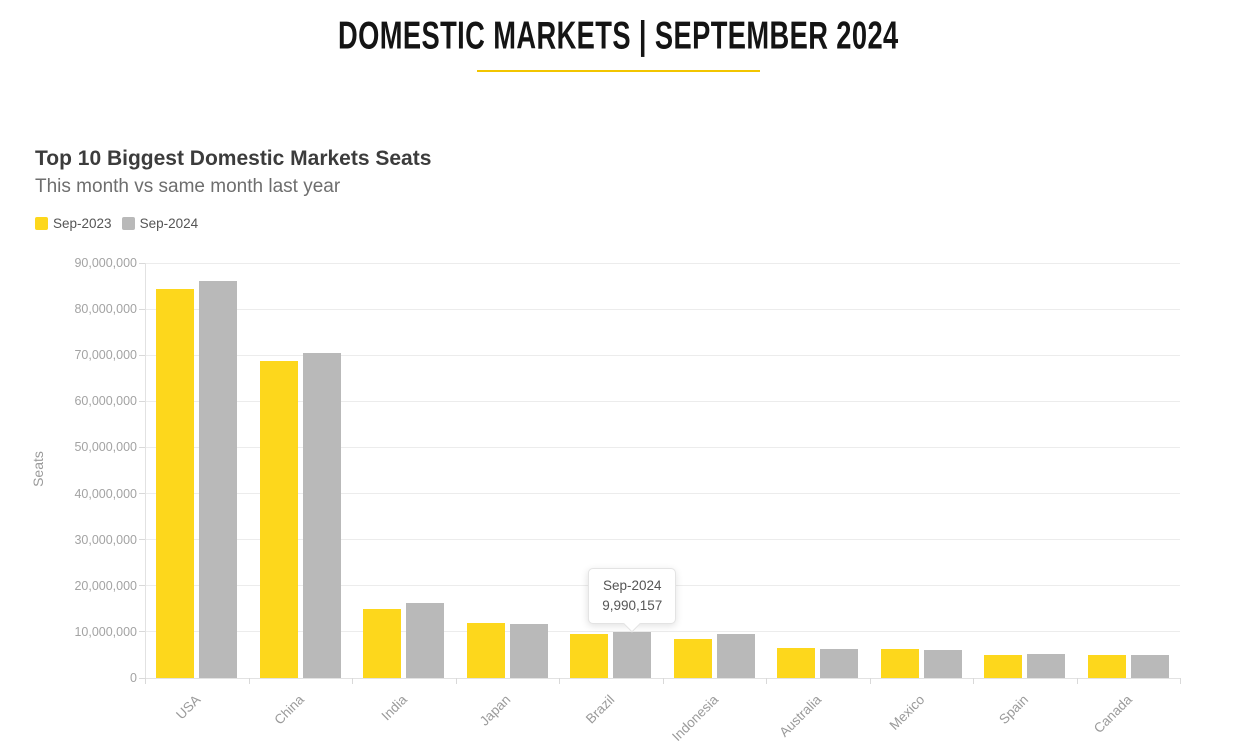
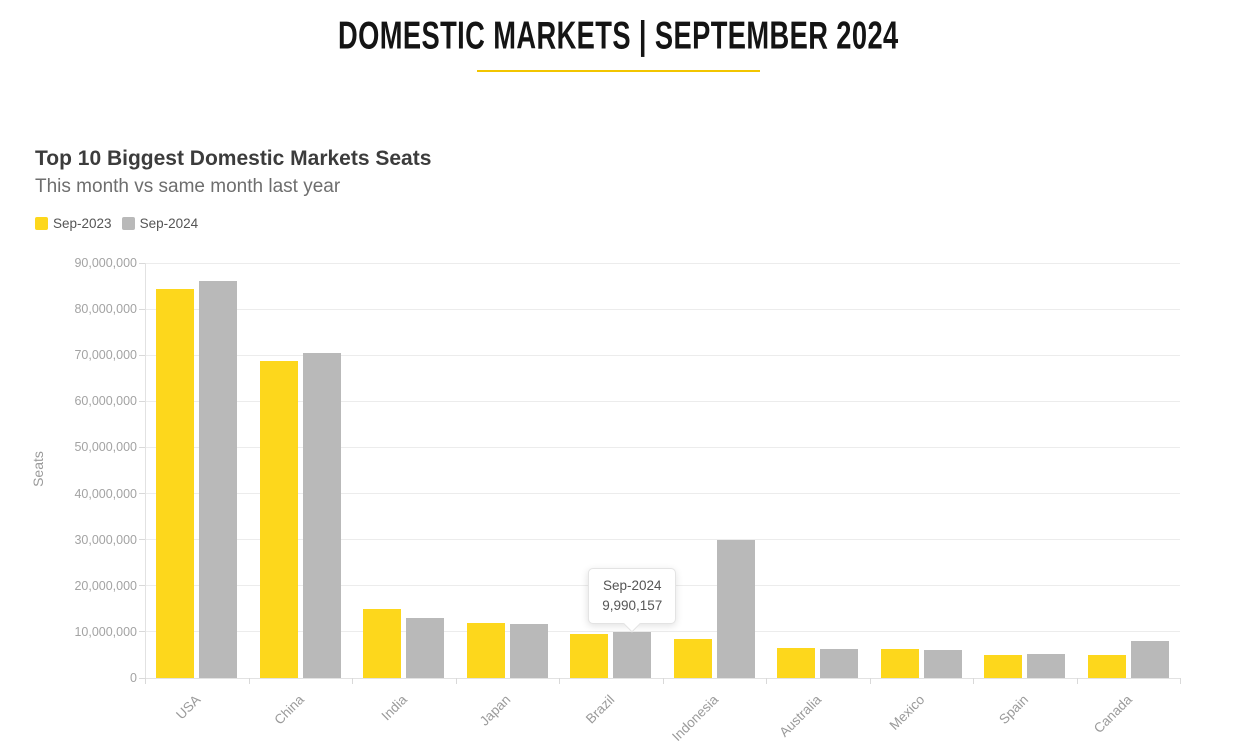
Sep-2024/India: 16000000 -> 13000000
Sep-2024/Indonesia: 10000000 -> 30000000
Sep-2024/Canada: 5000000 -> 8000000
